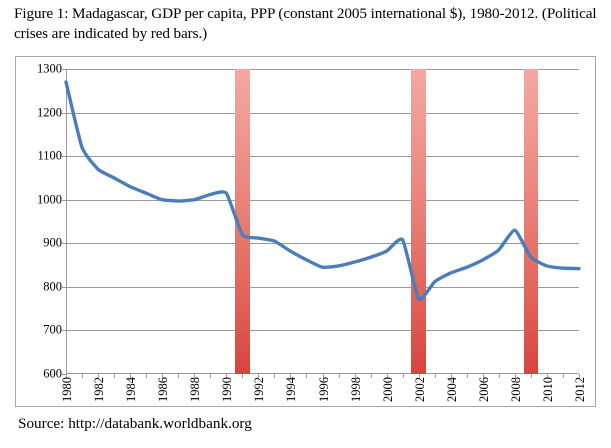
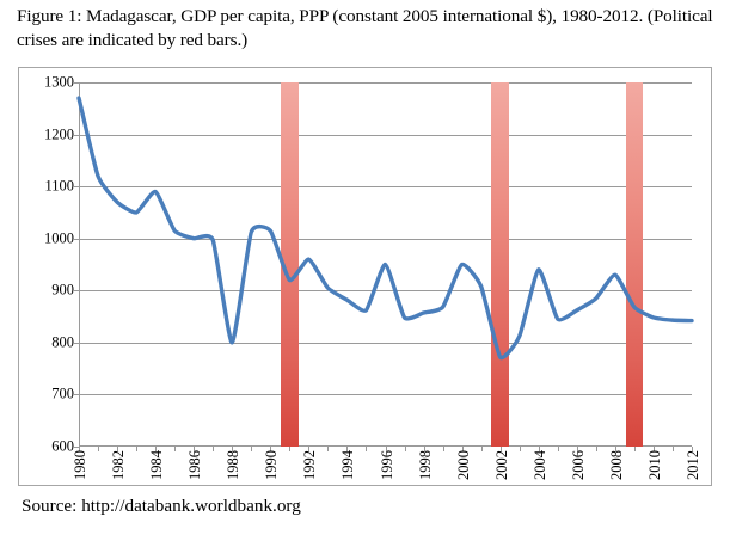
1984: 1030 -> 1090
1988: 1000 -> 800
1992: 910 -> 960
1996: 840 -> 950
2000: 880 -> 950
2004: 830 -> 940
